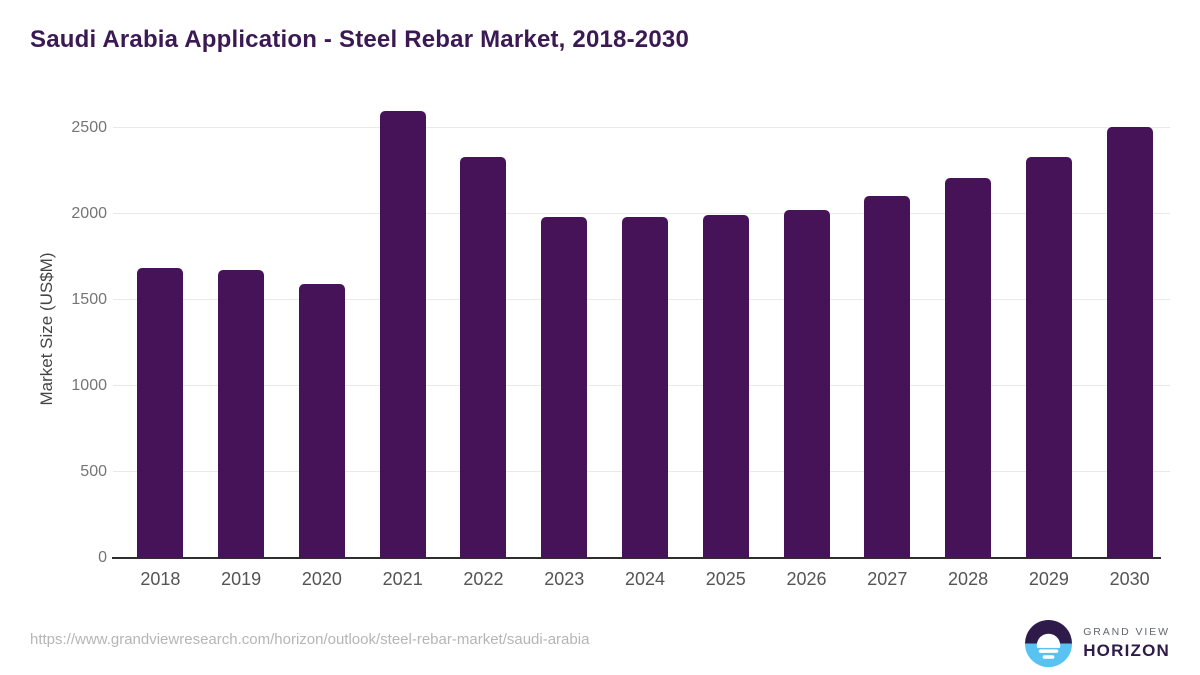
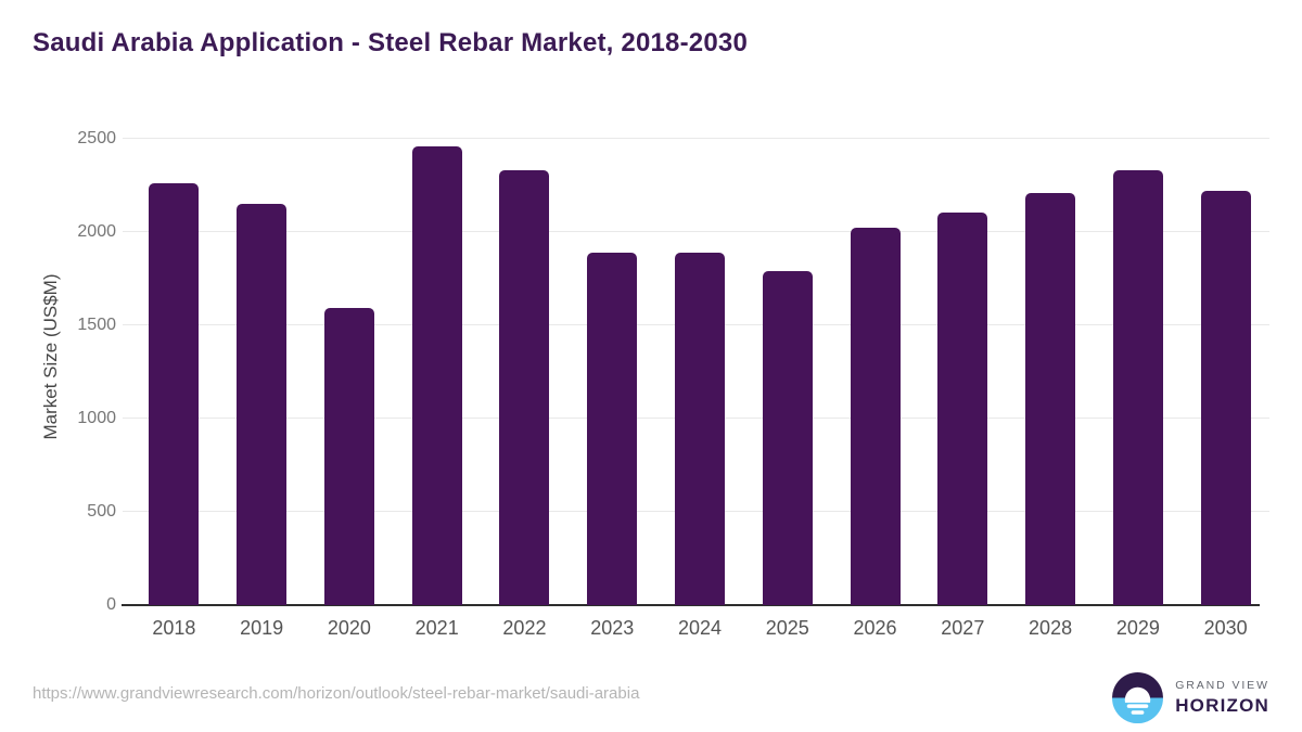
2018: 1680 -> 2260
2019: 1680 -> 2150
2021: 2600 -> 2460
2023: 1980 -> 1890
2024: 1980 -> 1890
2025: 2000 -> 1790
2030: 2500 -> 2220
